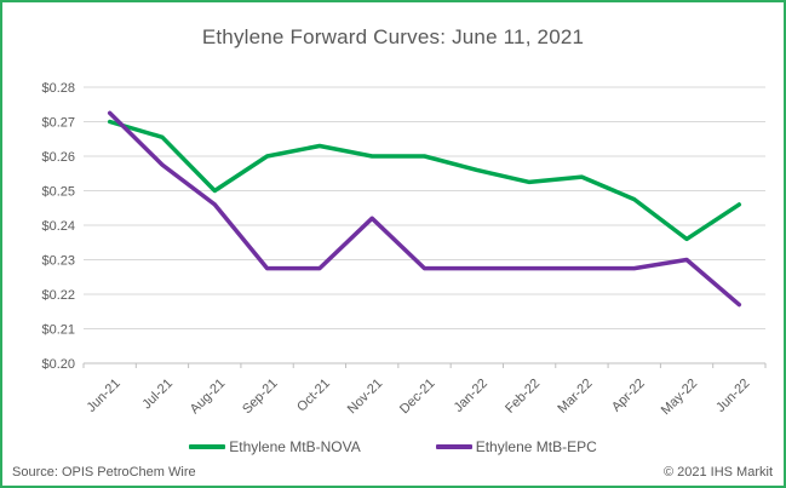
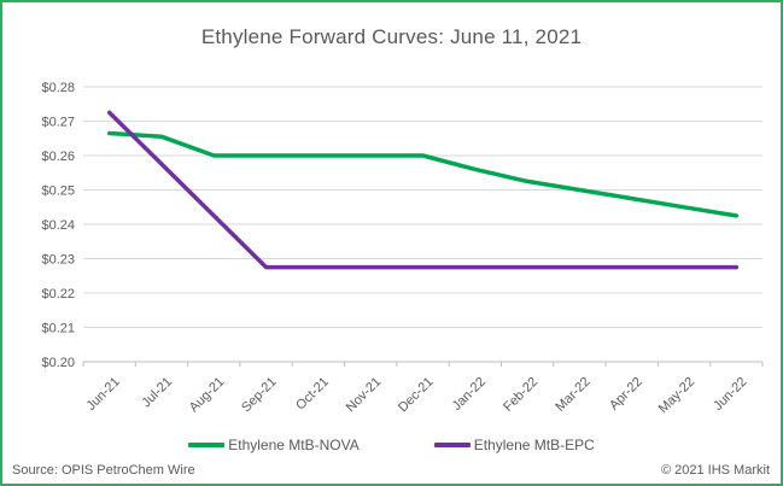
Ethylene MtB-NOVA/Jun-21: $0.270 -> $0.267
Ethylene MtB-NOVA/Aug-21: $0.250 -> $0.260
Ethylene MtB-EPC/Aug-21: $0.246 -> $0.242
Ethylene MtB-NOVA/Oct-21: $0.263 -> $0.260
Ethylene MtB-EPC/Nov-21: $0.242 -> $0.228
Ethylene MtB-NOVA/Mar-22: $0.254 -> $0.250
Ethylene MtB-NOVA/May-22: $0.236 -> $0.245
Ethylene MtB-EPC/May-22: $0.230 -> $0.228
Ethylene MtB-NOVA/Jun-22: $0.246 -> $0.242
Ethylene MtB-EPC/Jun-22: $0.217 -> $0.228
